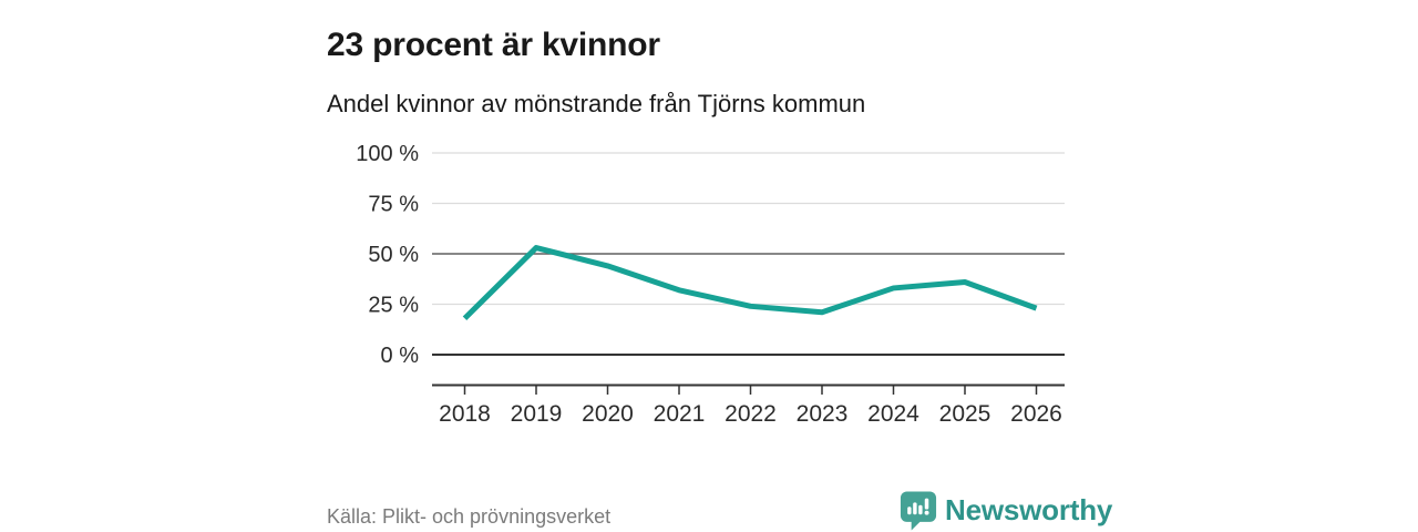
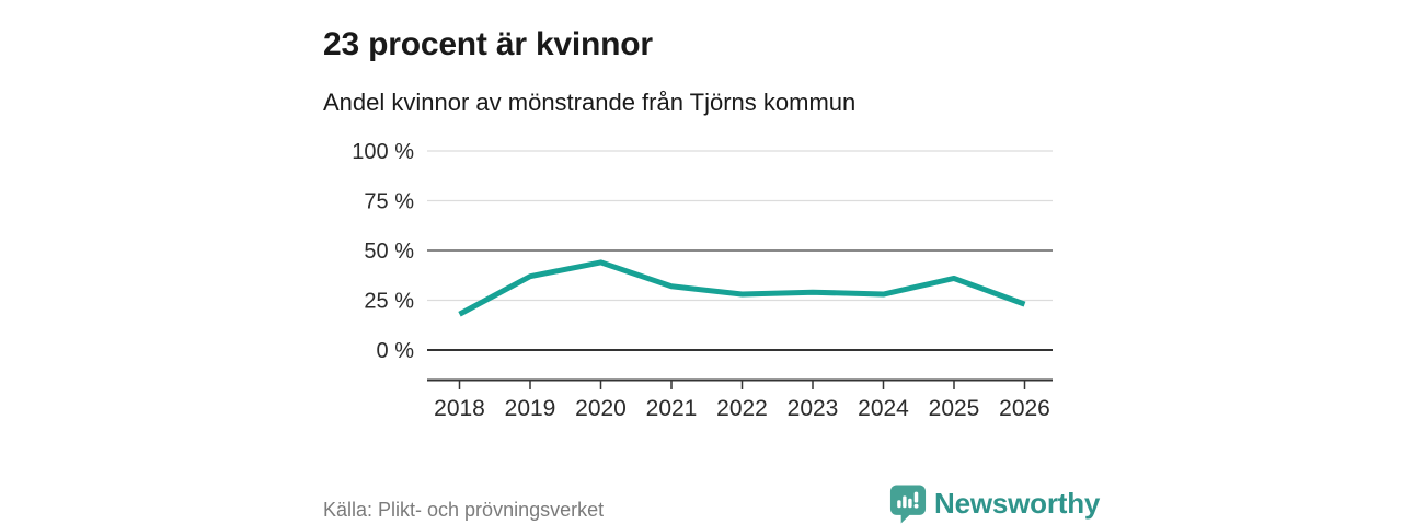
2019: 53% -> 37%
2022: 24% -> 28%
2023: 21% -> 29%
2024: 33% -> 28%
